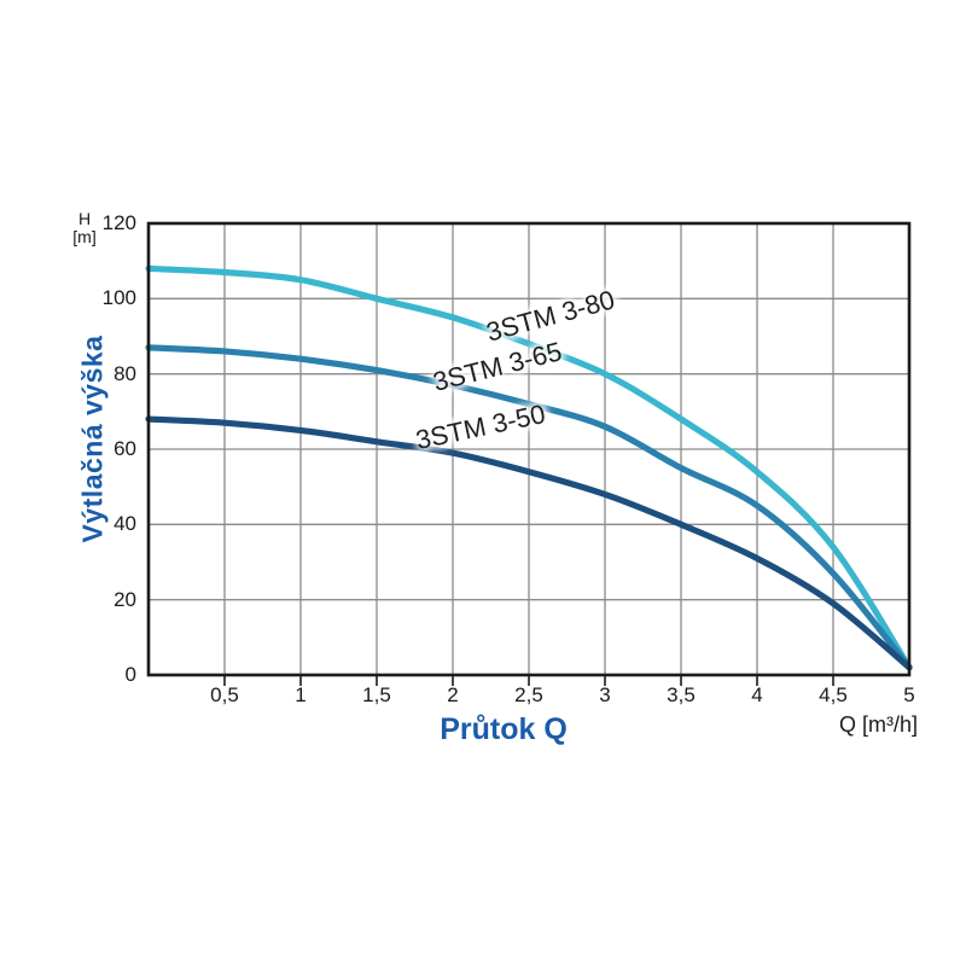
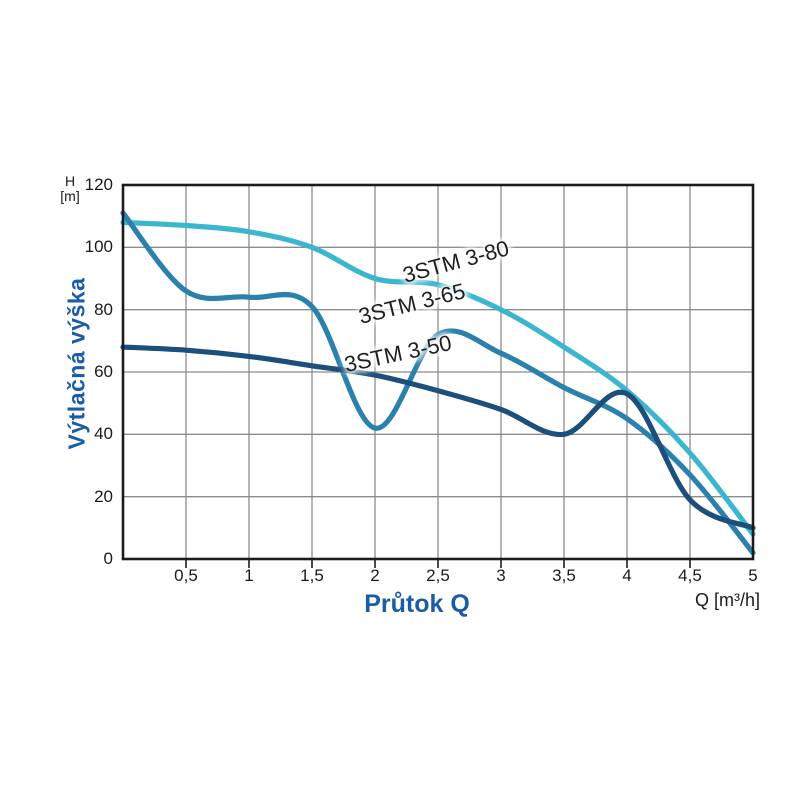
3STM 3-65/0: 87 -> 111
3STM 3-80/2: 95 -> 90
3STM 3-65/2: 77 -> 42
3STM 3-50/4: 31 -> 53
3STM 3-80/5: 2 -> 8
3STM 3-50/5: 2 -> 10
